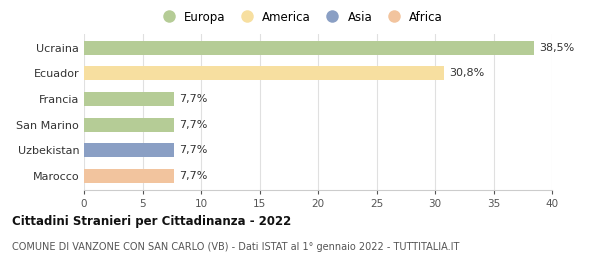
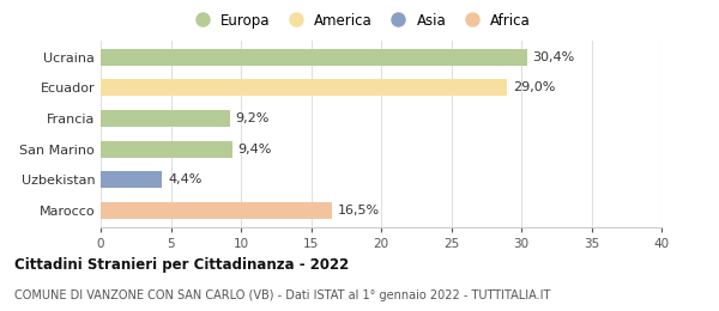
Ucraina: 38,5% -> 30,4%
Ecuador: 30,8% -> 29,0%
Francia: 7,7% -> 9,2%
San Marino: 7,7% -> 9,4%
Uzbekistan: 7,7% -> 4,4%
Marocco: 7,7% -> 16,5%
